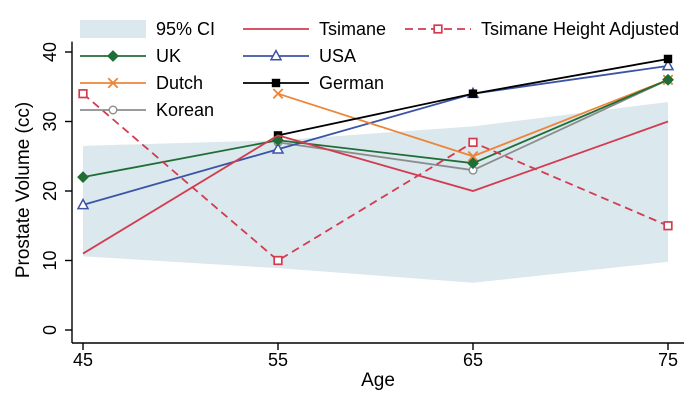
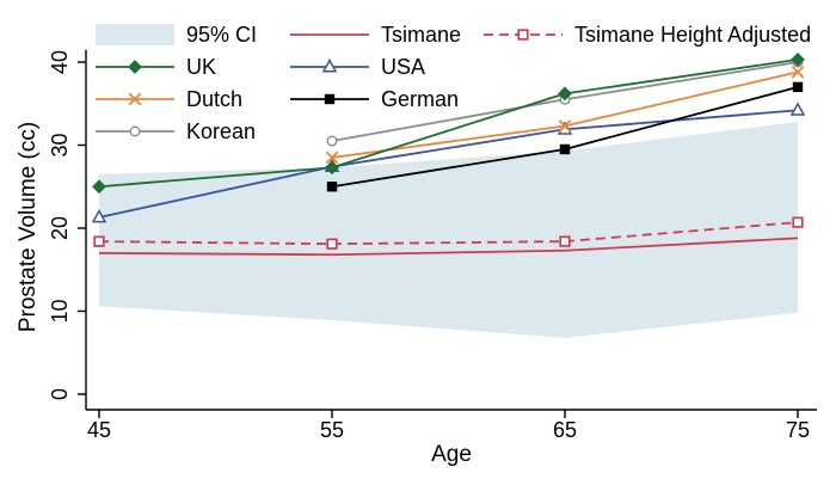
USA/45: 18 -> 21
UK/45: 22 -> 25
Tsimane/45: 11 -> 17
Tsimane Height Adjusted/45: 34 -> 18
Korean/55: 27 -> 30
USA/55: 26 -> 27
Dutch/55: 34 -> 28
German/55: 28 -> 25
Tsimane/55: 28 -> 17
Tsimane Height Adjusted/55: 10 -> 18
Korean/65: 23 -> 36
USA/65: 34 -> 32
Dutch/65: 25 -> 32
German/65: 34 -> 30
UK/65: 24 -> 36
Tsimane/65: 20 -> 17
Tsimane Height Adjusted/65: 27 -> 18
Korean/75: 36 -> 40
USA/75: 38 -> 34
Dutch/75: 36 -> 39
German/75: 39 -> 37
UK/75: 36 -> 40
Tsimane/75: 30 -> 19
Tsimane Height Adjusted/75: 15 -> 21
